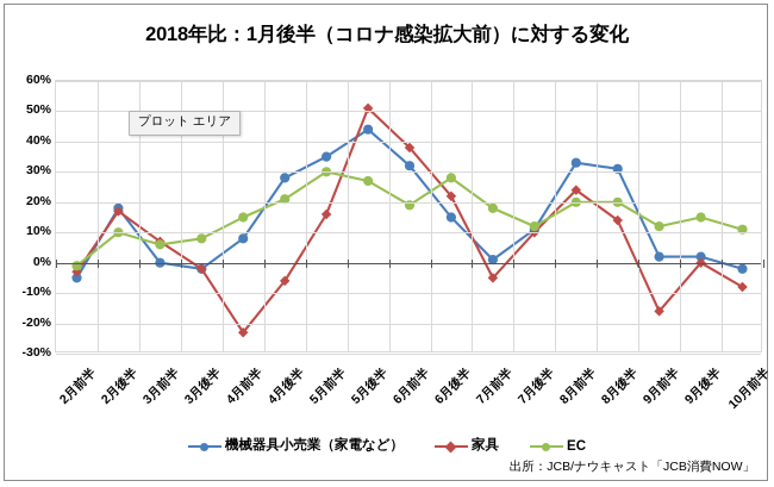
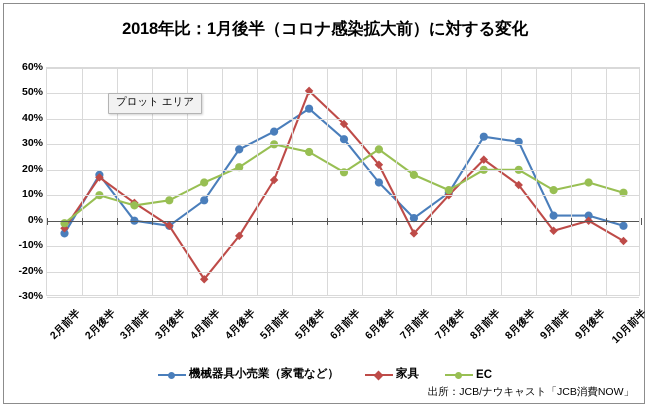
家具/9月前半: -16% -> -4%
